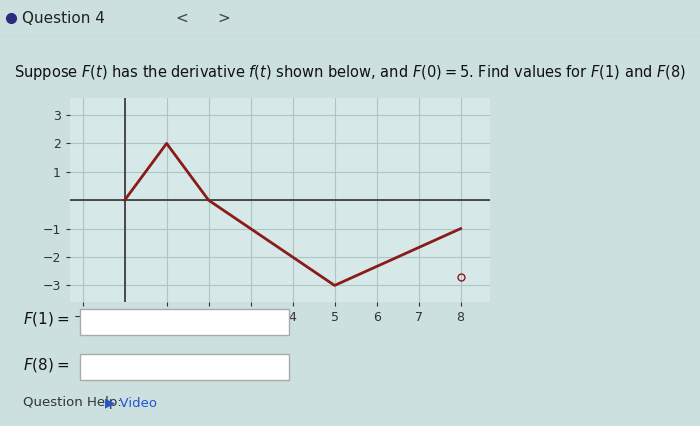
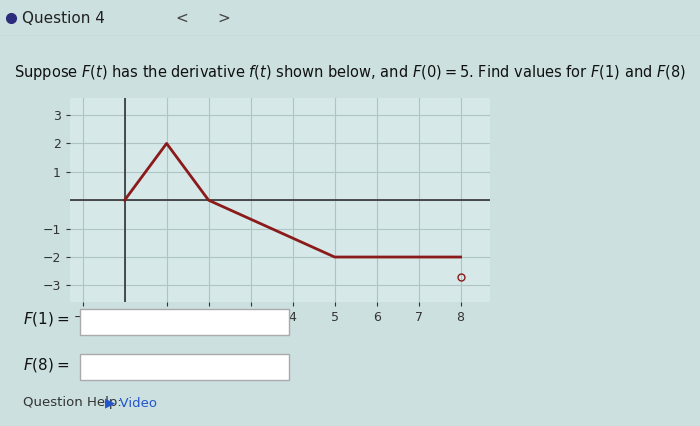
5: -3 -> -2
8: -1 -> -2
